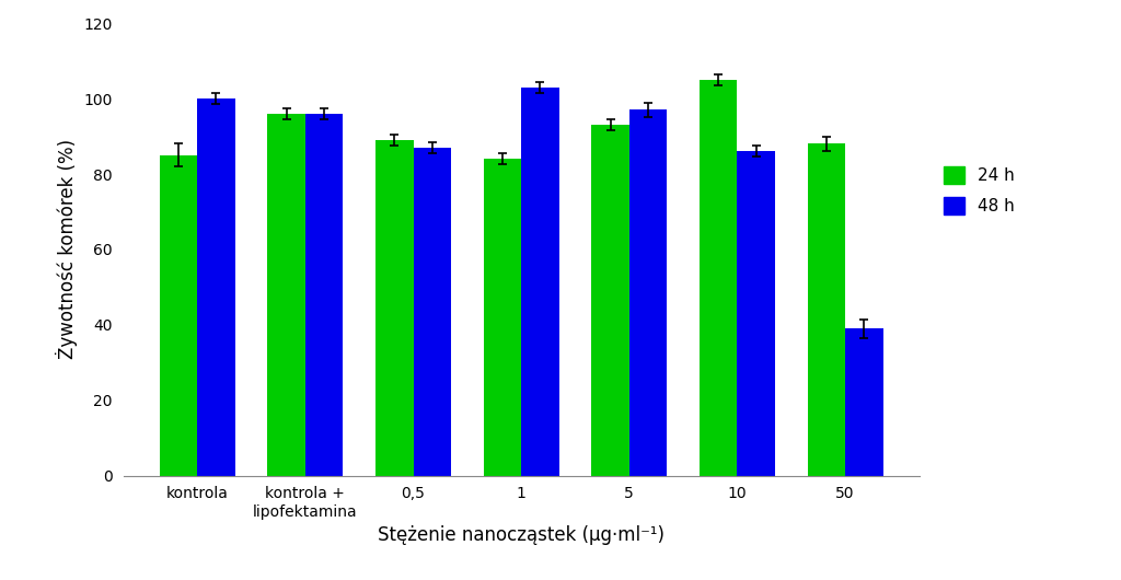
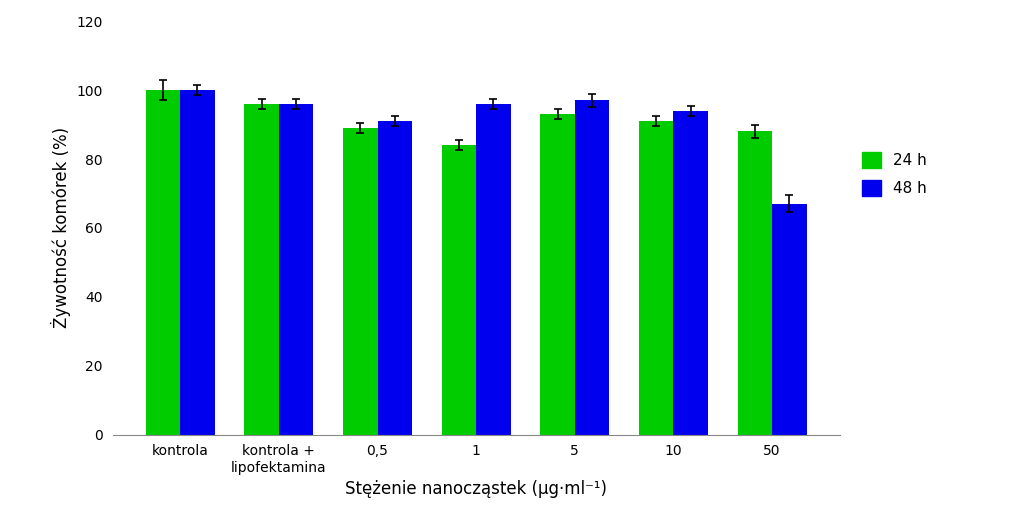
24 h/kontrola: 85 -> 100
48 h/0,5: 87 -> 91
48 h/1: 103 -> 96
24 h/10: 105 -> 91
48 h/10: 86 -> 94
48 h/50: 39 -> 67
